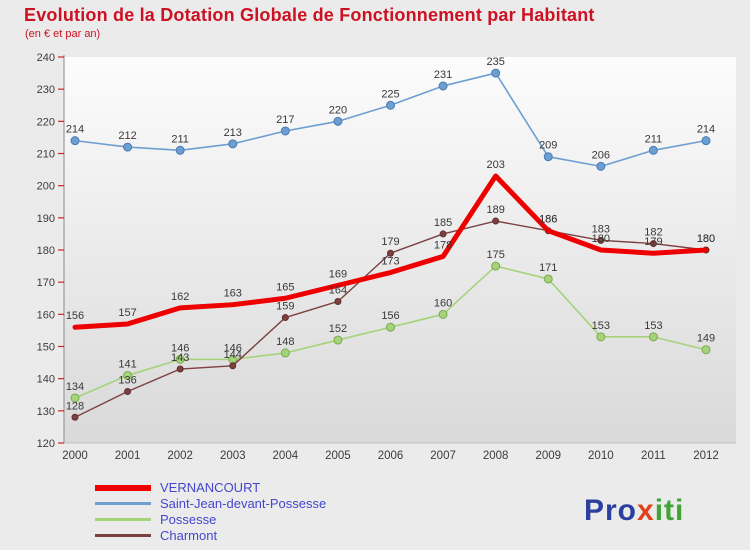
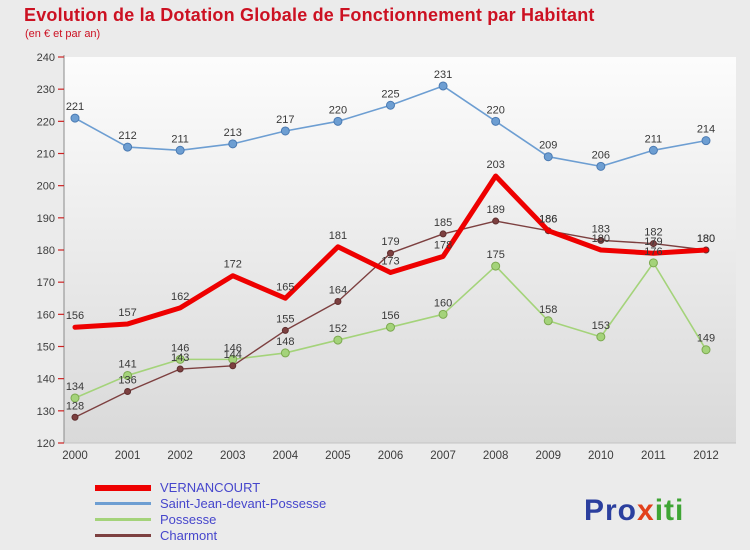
Saint-Jean-devant-Possesse/2000: 214 -> 221
VERNANCOURT/2003: 163 -> 172
Charmont/2004: 159 -> 155
VERNANCOURT/2005: 169 -> 181
Saint-Jean-devant-Possesse/2008: 235 -> 220
Possesse/2009: 171 -> 158
Possesse/2011: 153 -> 176
